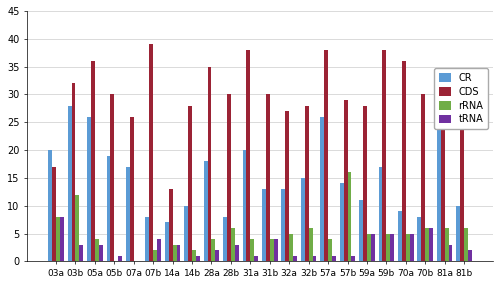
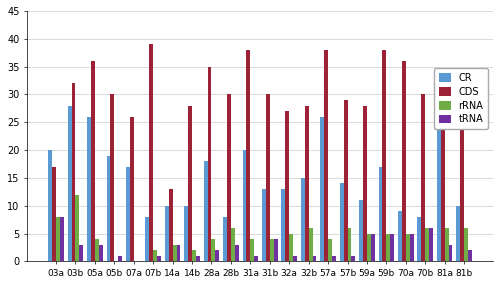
tRNA/07b: 4 -> 1
CR/14a: 7 -> 10
rRNA/57b: 16 -> 6
